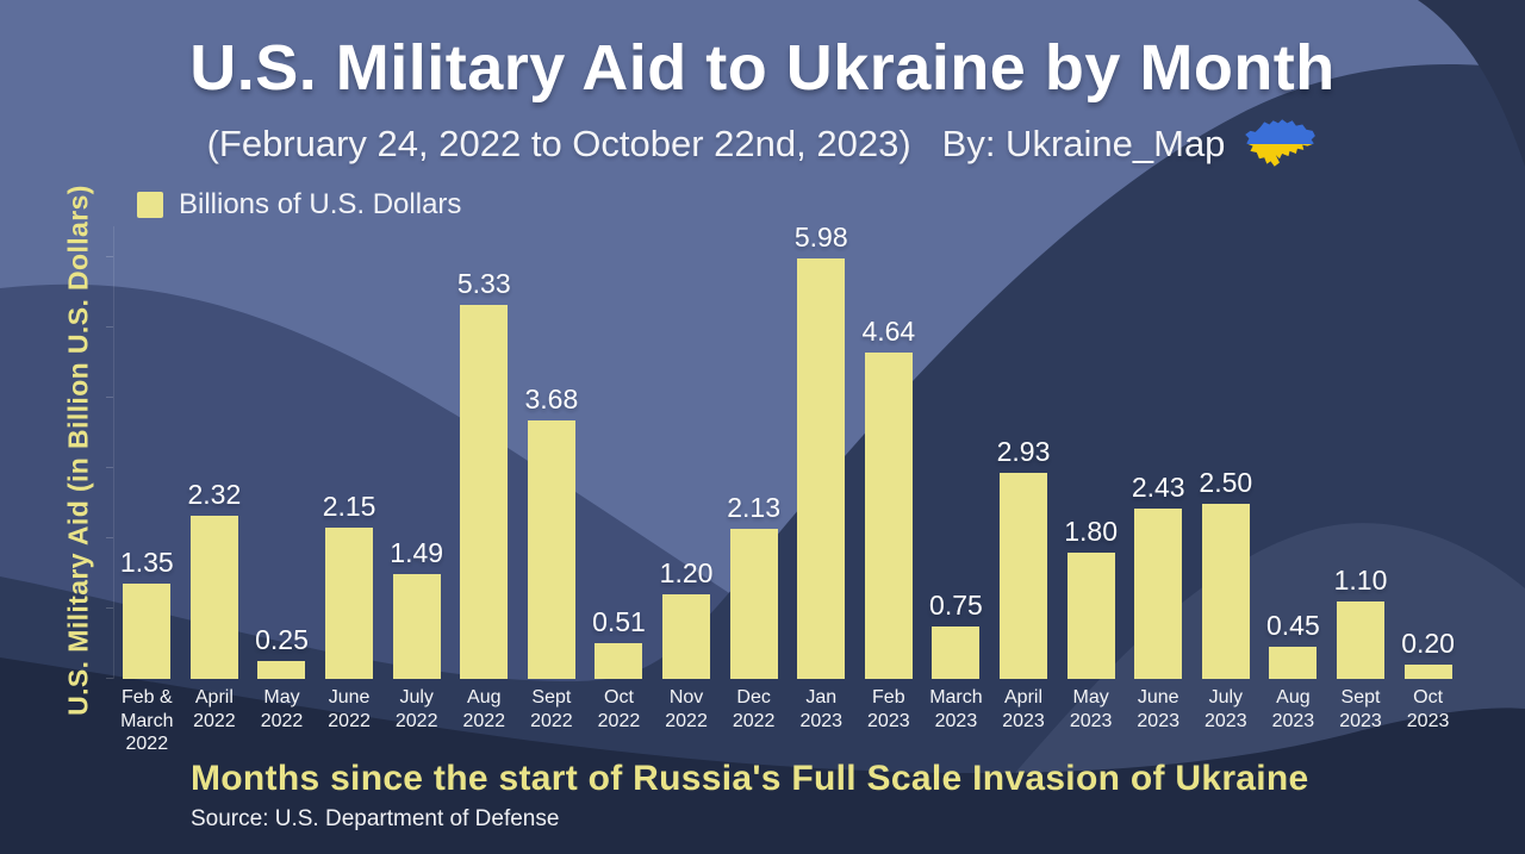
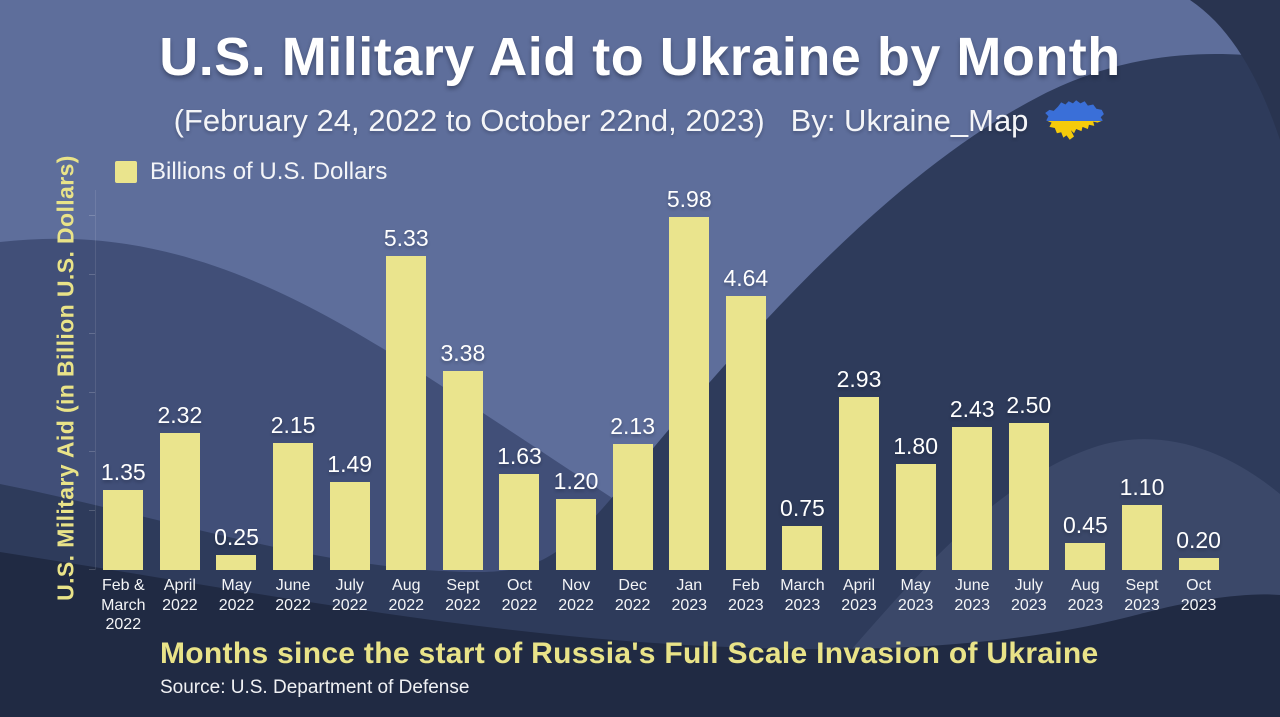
Sept 2022: 3.68 -> 3.38
Oct 2022: 0.51 -> 1.63
